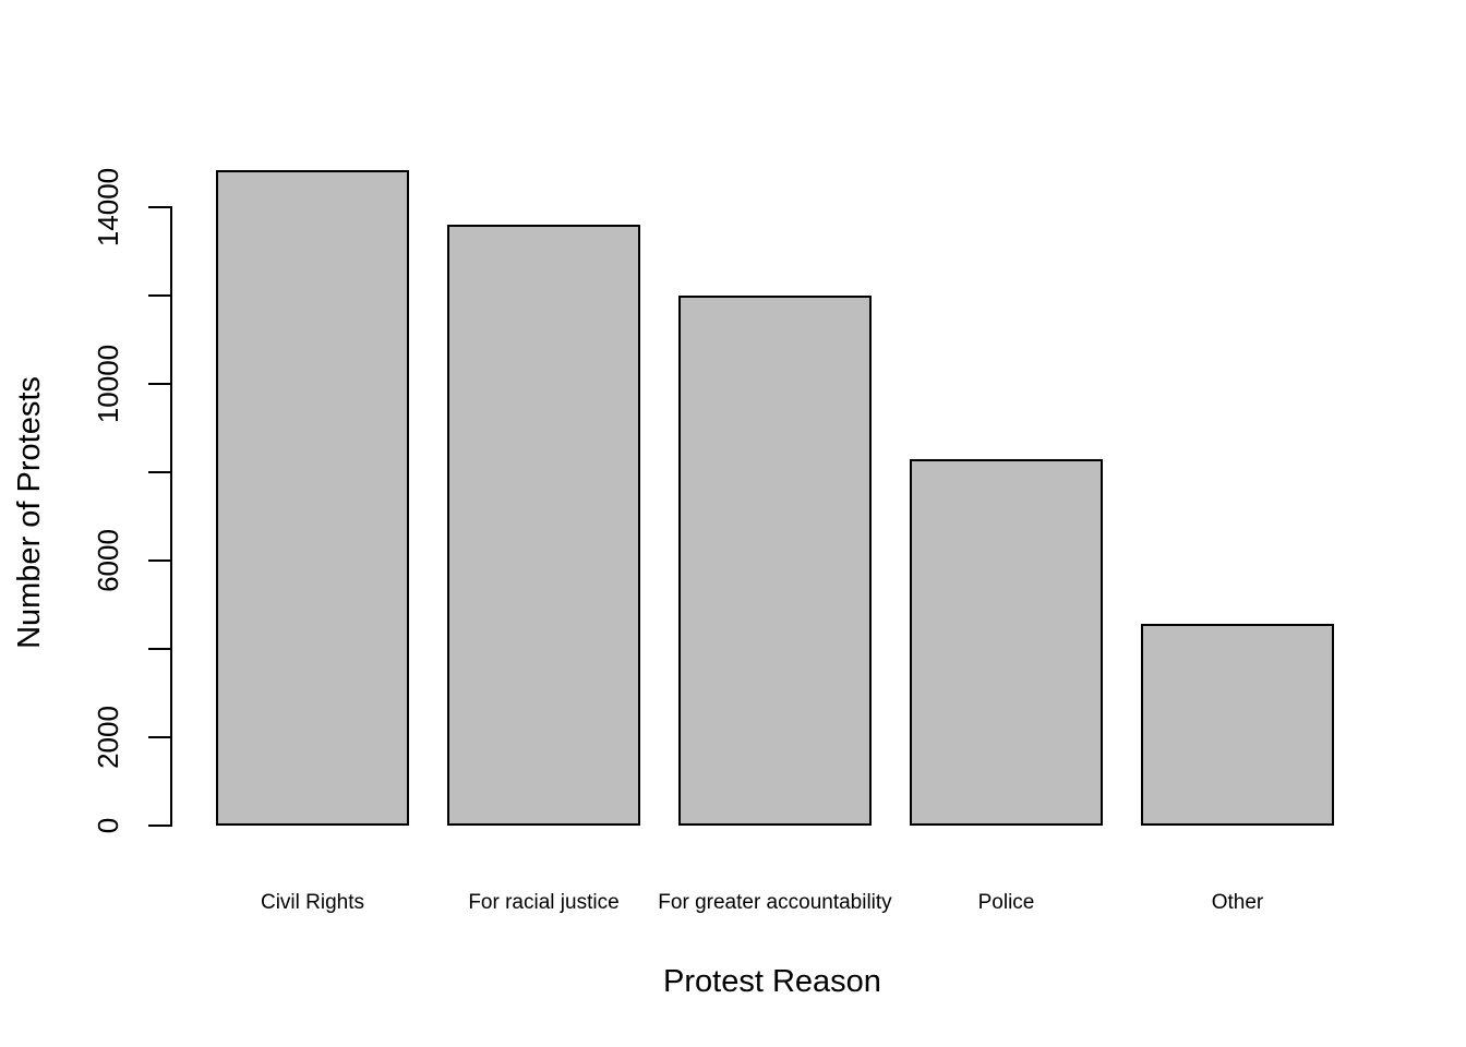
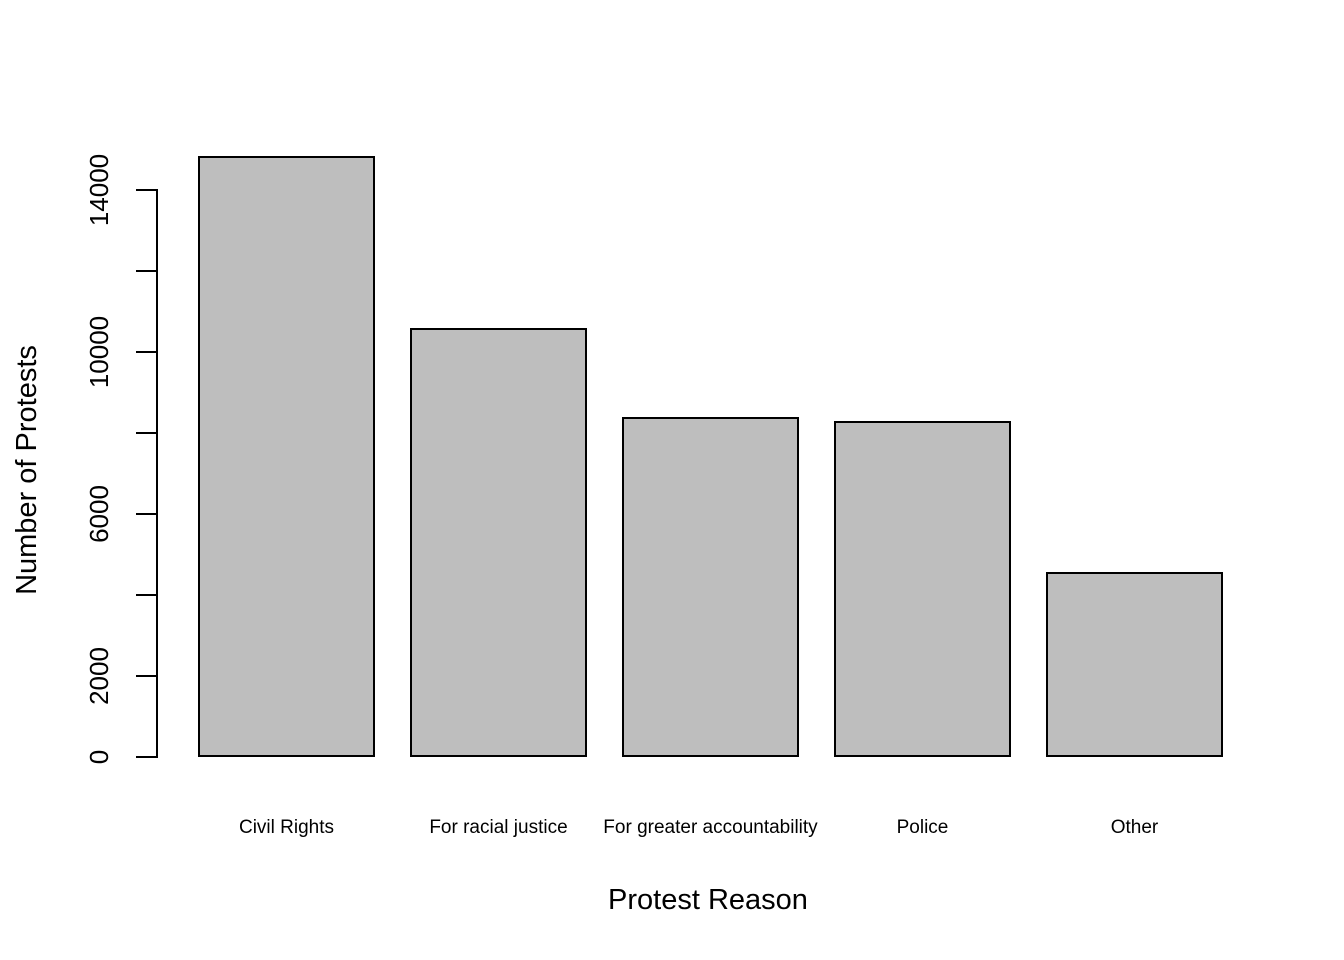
For racial justice: 13600 -> 10600
For greater accountability: 12000 -> 8400
